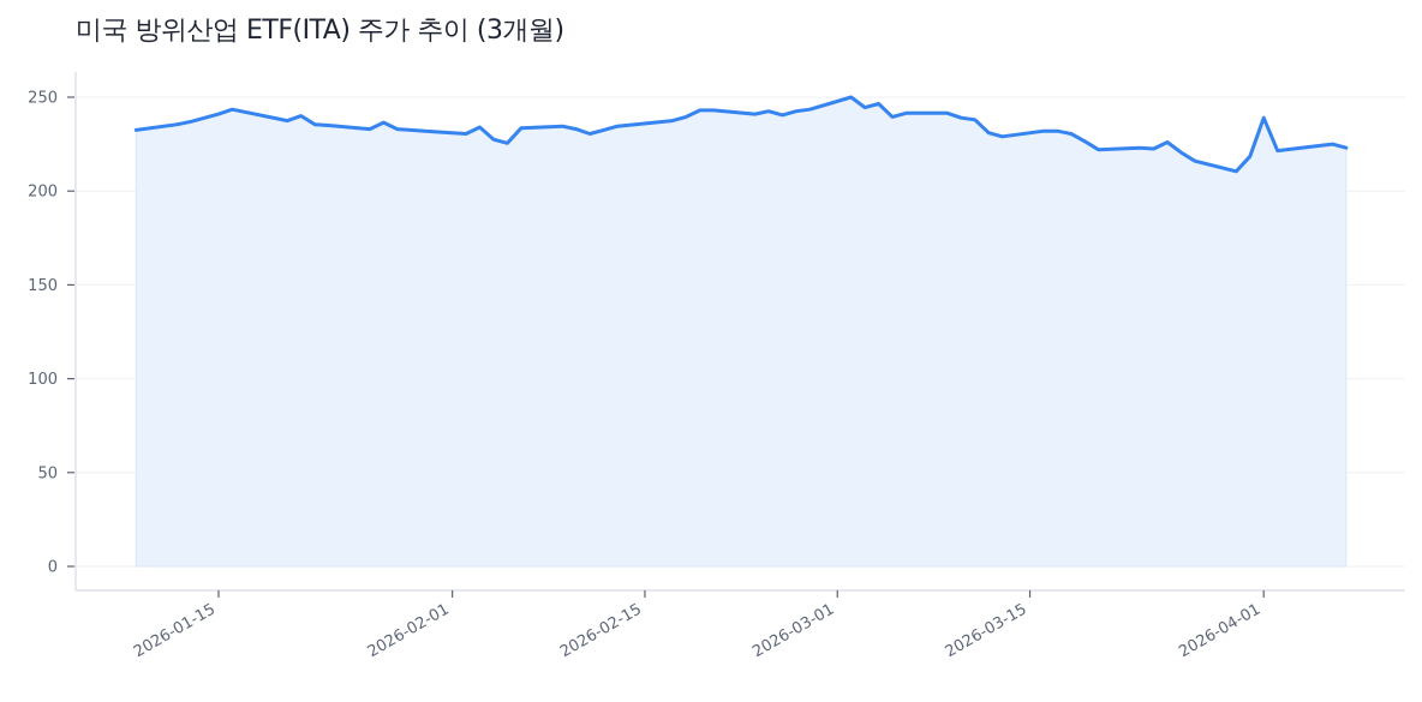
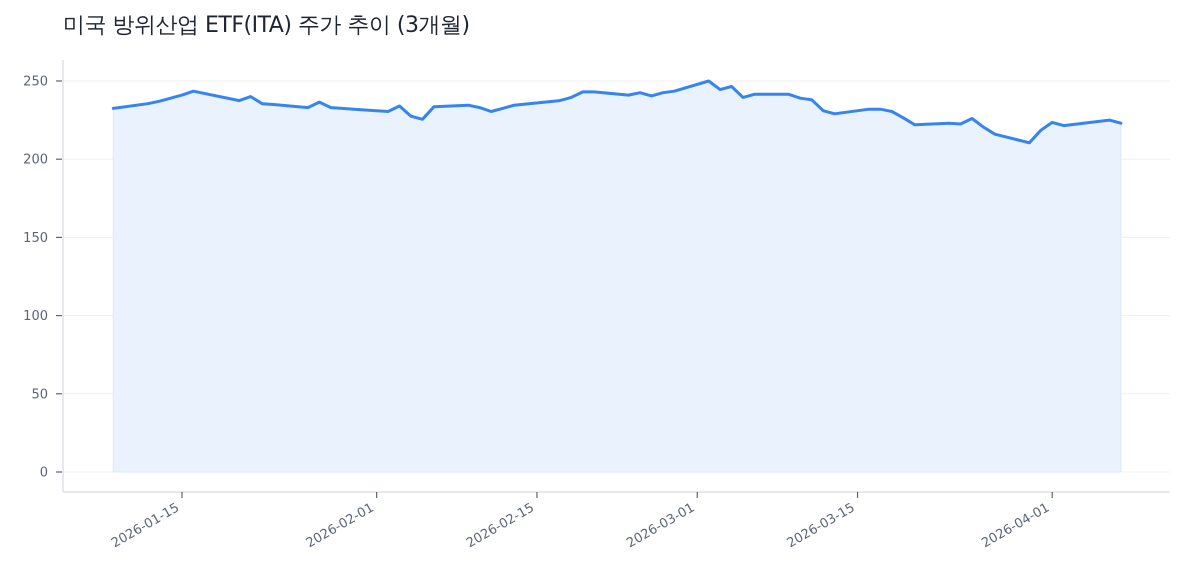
2026-04-01: 239 -> 224
